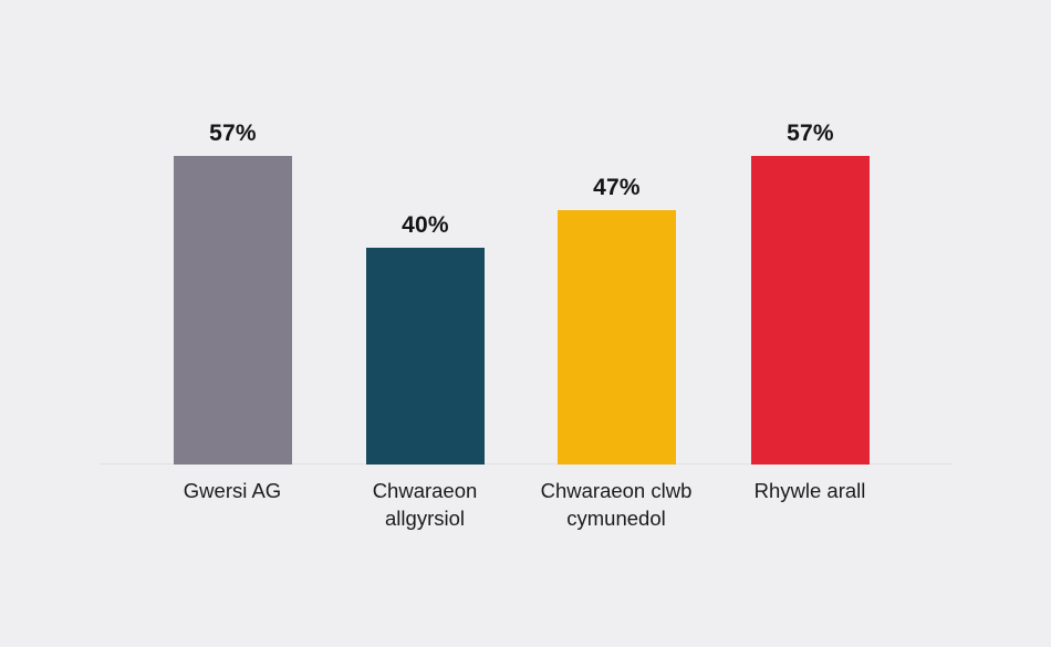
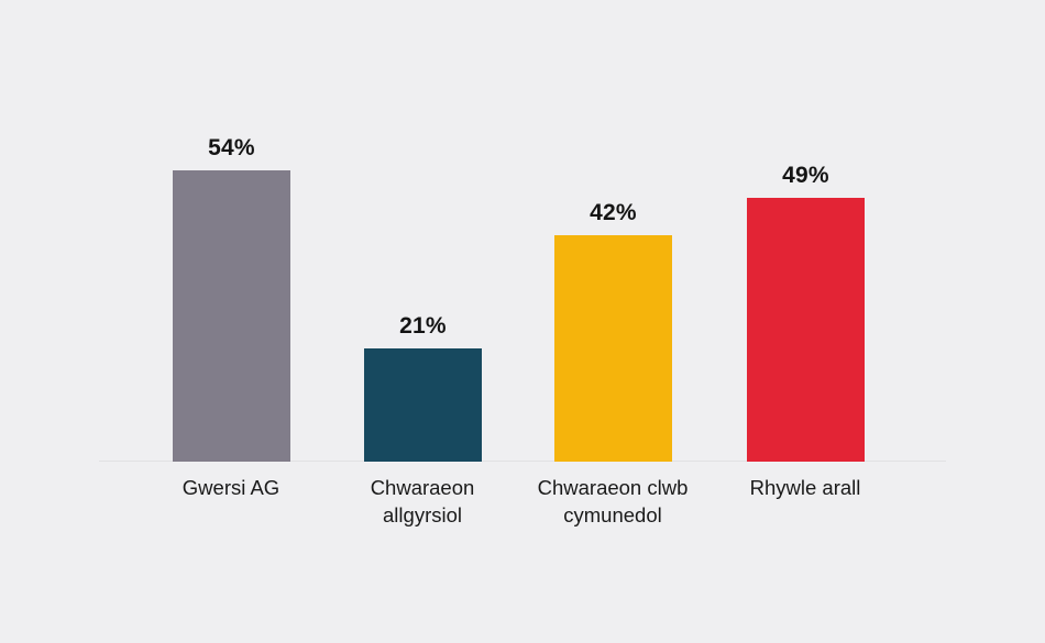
Gwersi AG: 57% -> 54%
Chwaraeon allgyrsiol: 40% -> 21%
Chwaraeon clwb cymunedol: 47% -> 42%
Rhywle arall: 57% -> 49%
